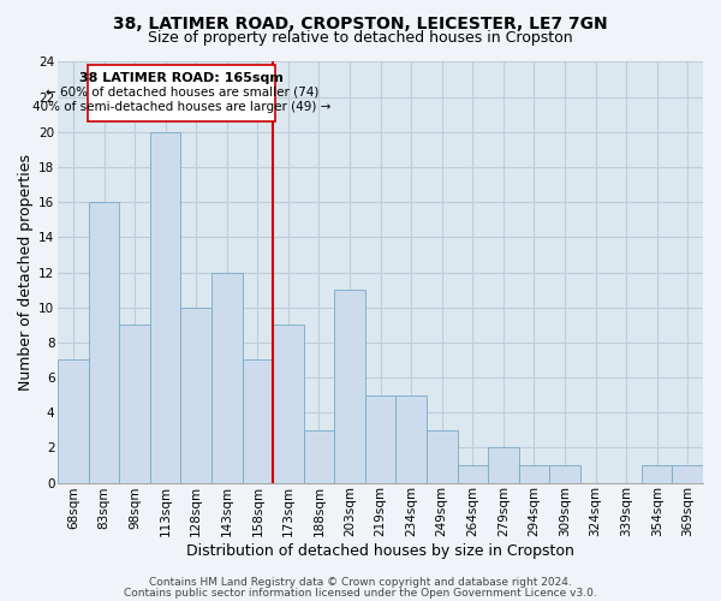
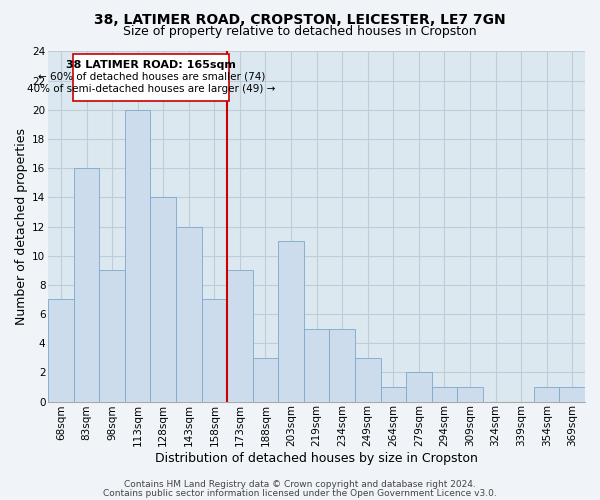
128sqm: 10 -> 14
